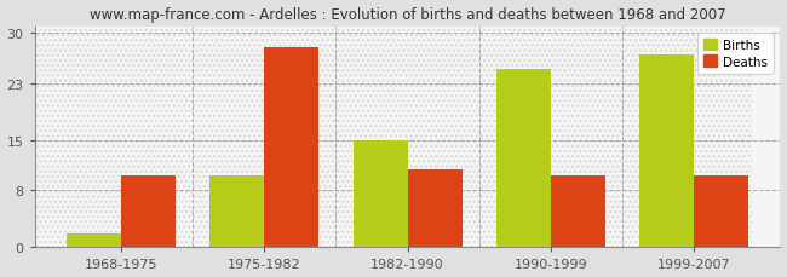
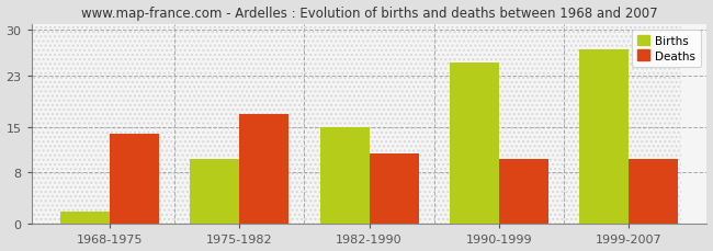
Deaths/1968-1975: 10 -> 14
Deaths/1975-1982: 28 -> 17
